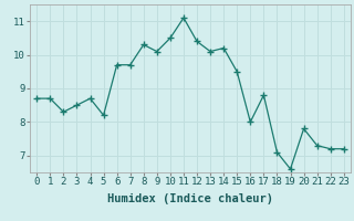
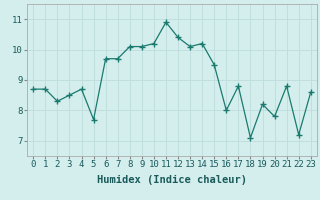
5: 8.2 -> 7.7
8: 10.3 -> 10.1
10: 10.5 -> 10.2
11: 11.1 -> 10.9
19: 6.6 -> 8.2
21: 7.3 -> 8.8
23: 7.2 -> 8.6
